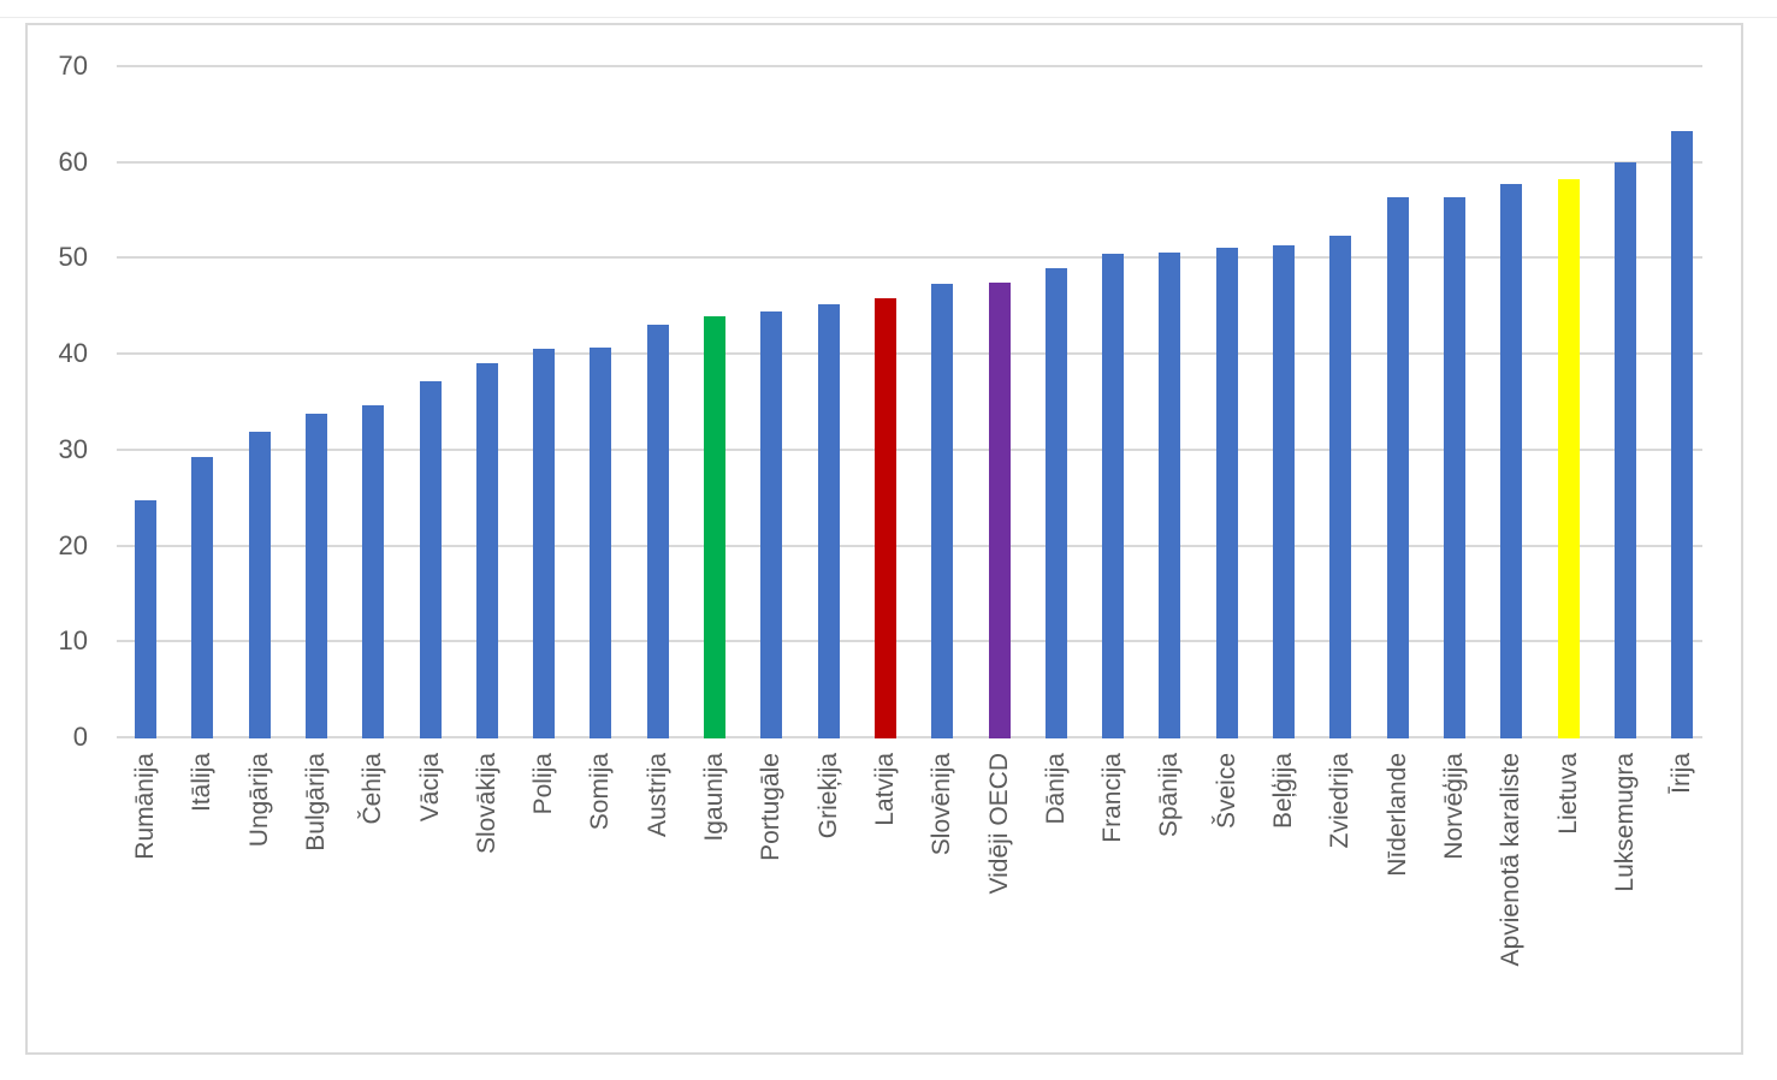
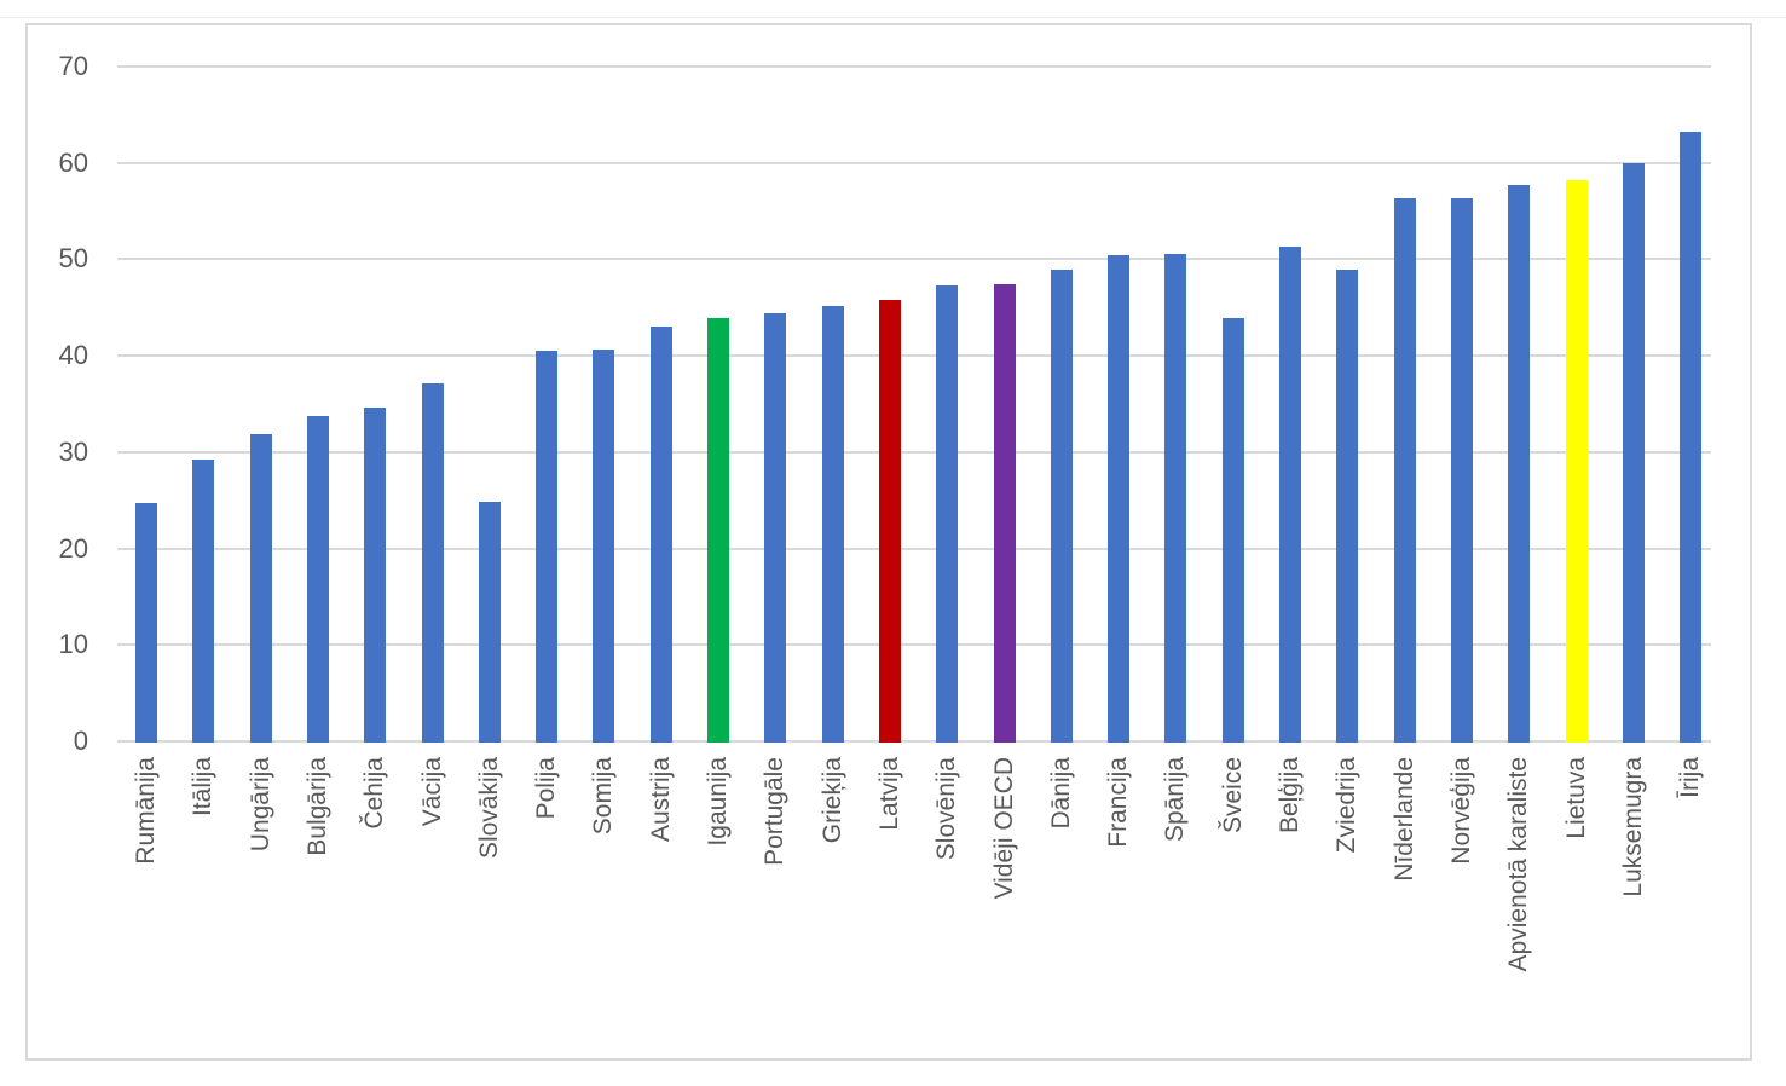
Slovākija: 39 -> 25
Šveice: 51 -> 44
Zviedrija: 52 -> 49
